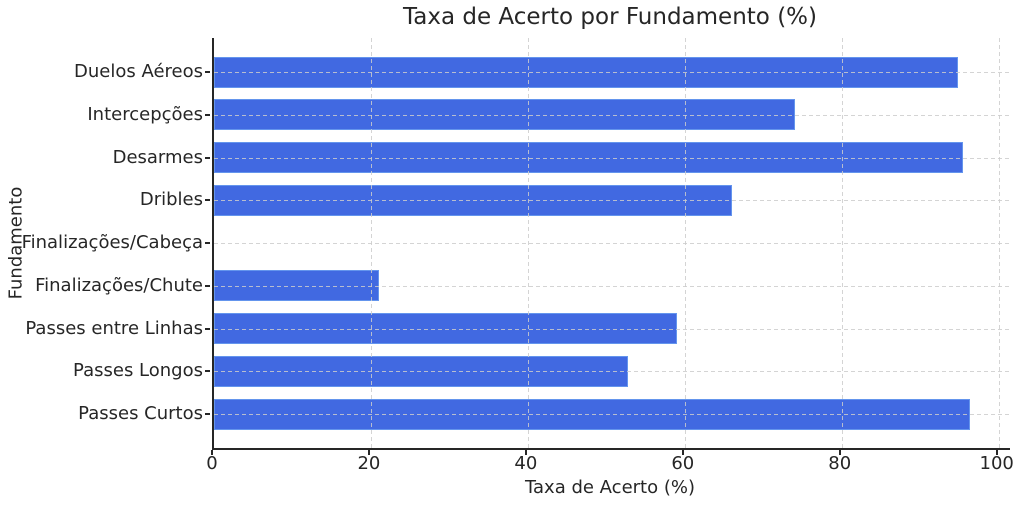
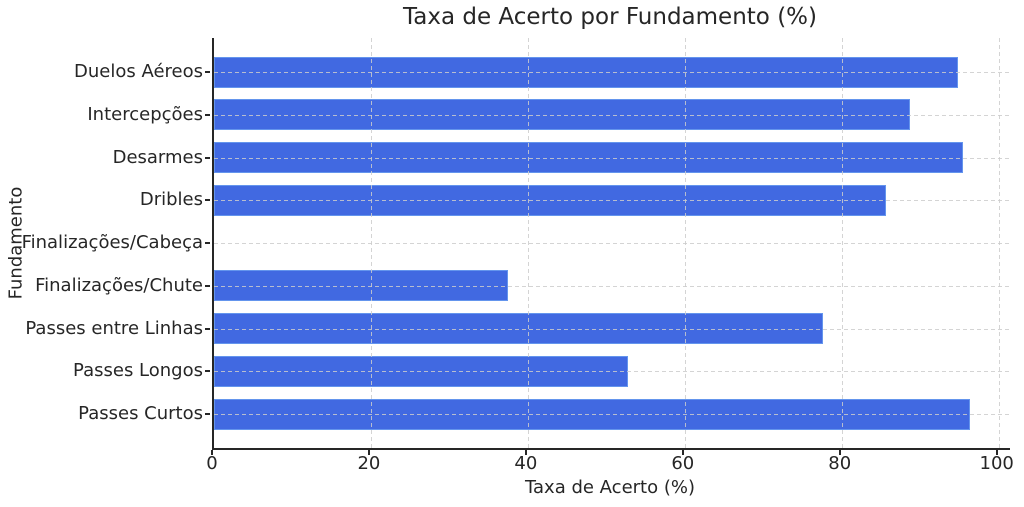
Intercepções: 74 -> 89
Dribles: 66 -> 86
Finalizações/Chute: 21 -> 38
Passes entre Linhas: 59 -> 78
